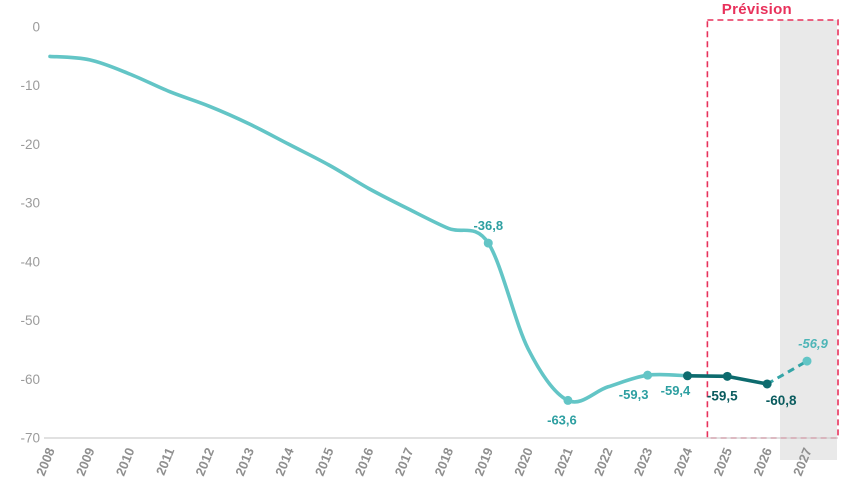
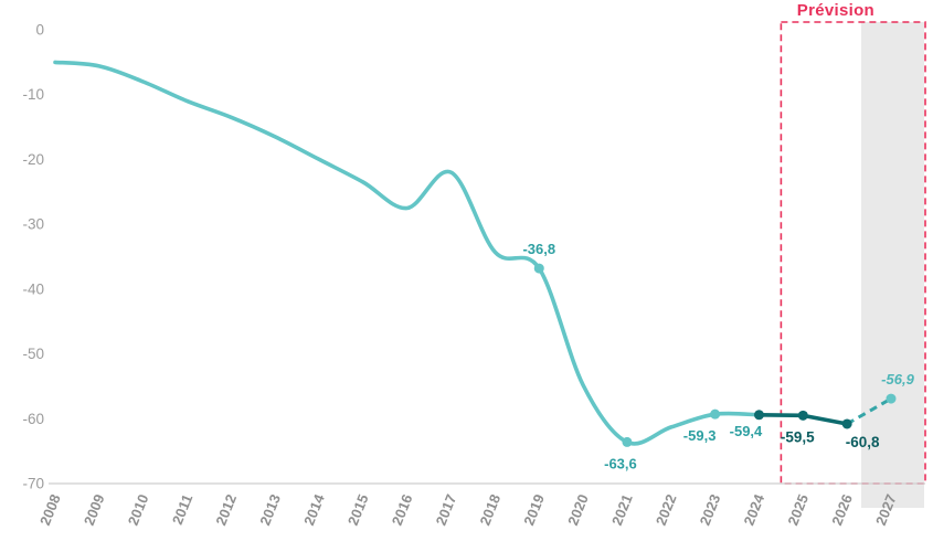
2017: -31 -> -22
